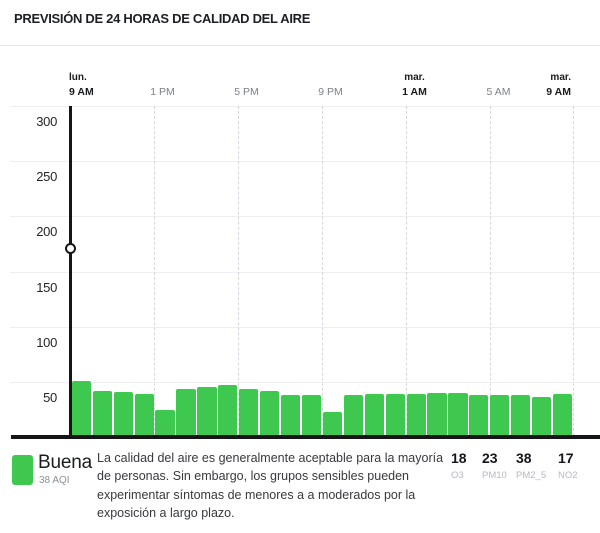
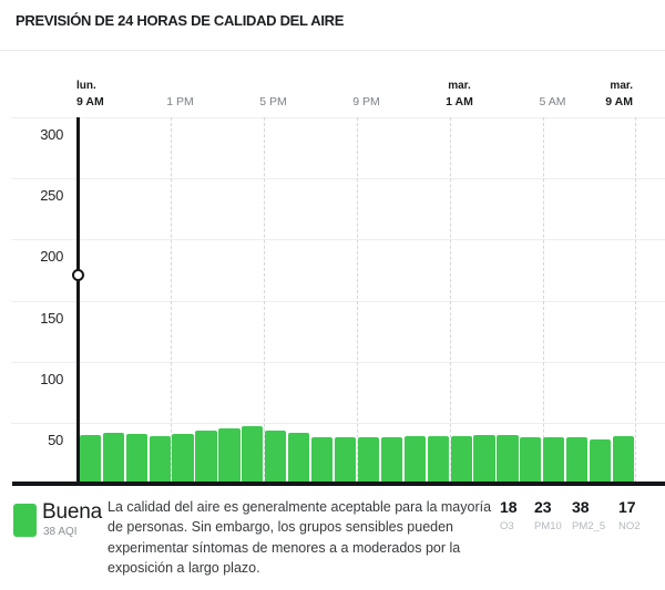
9 AM: 50 -> 39
1 PM: 24 -> 40
9 PM: 22 -> 37
